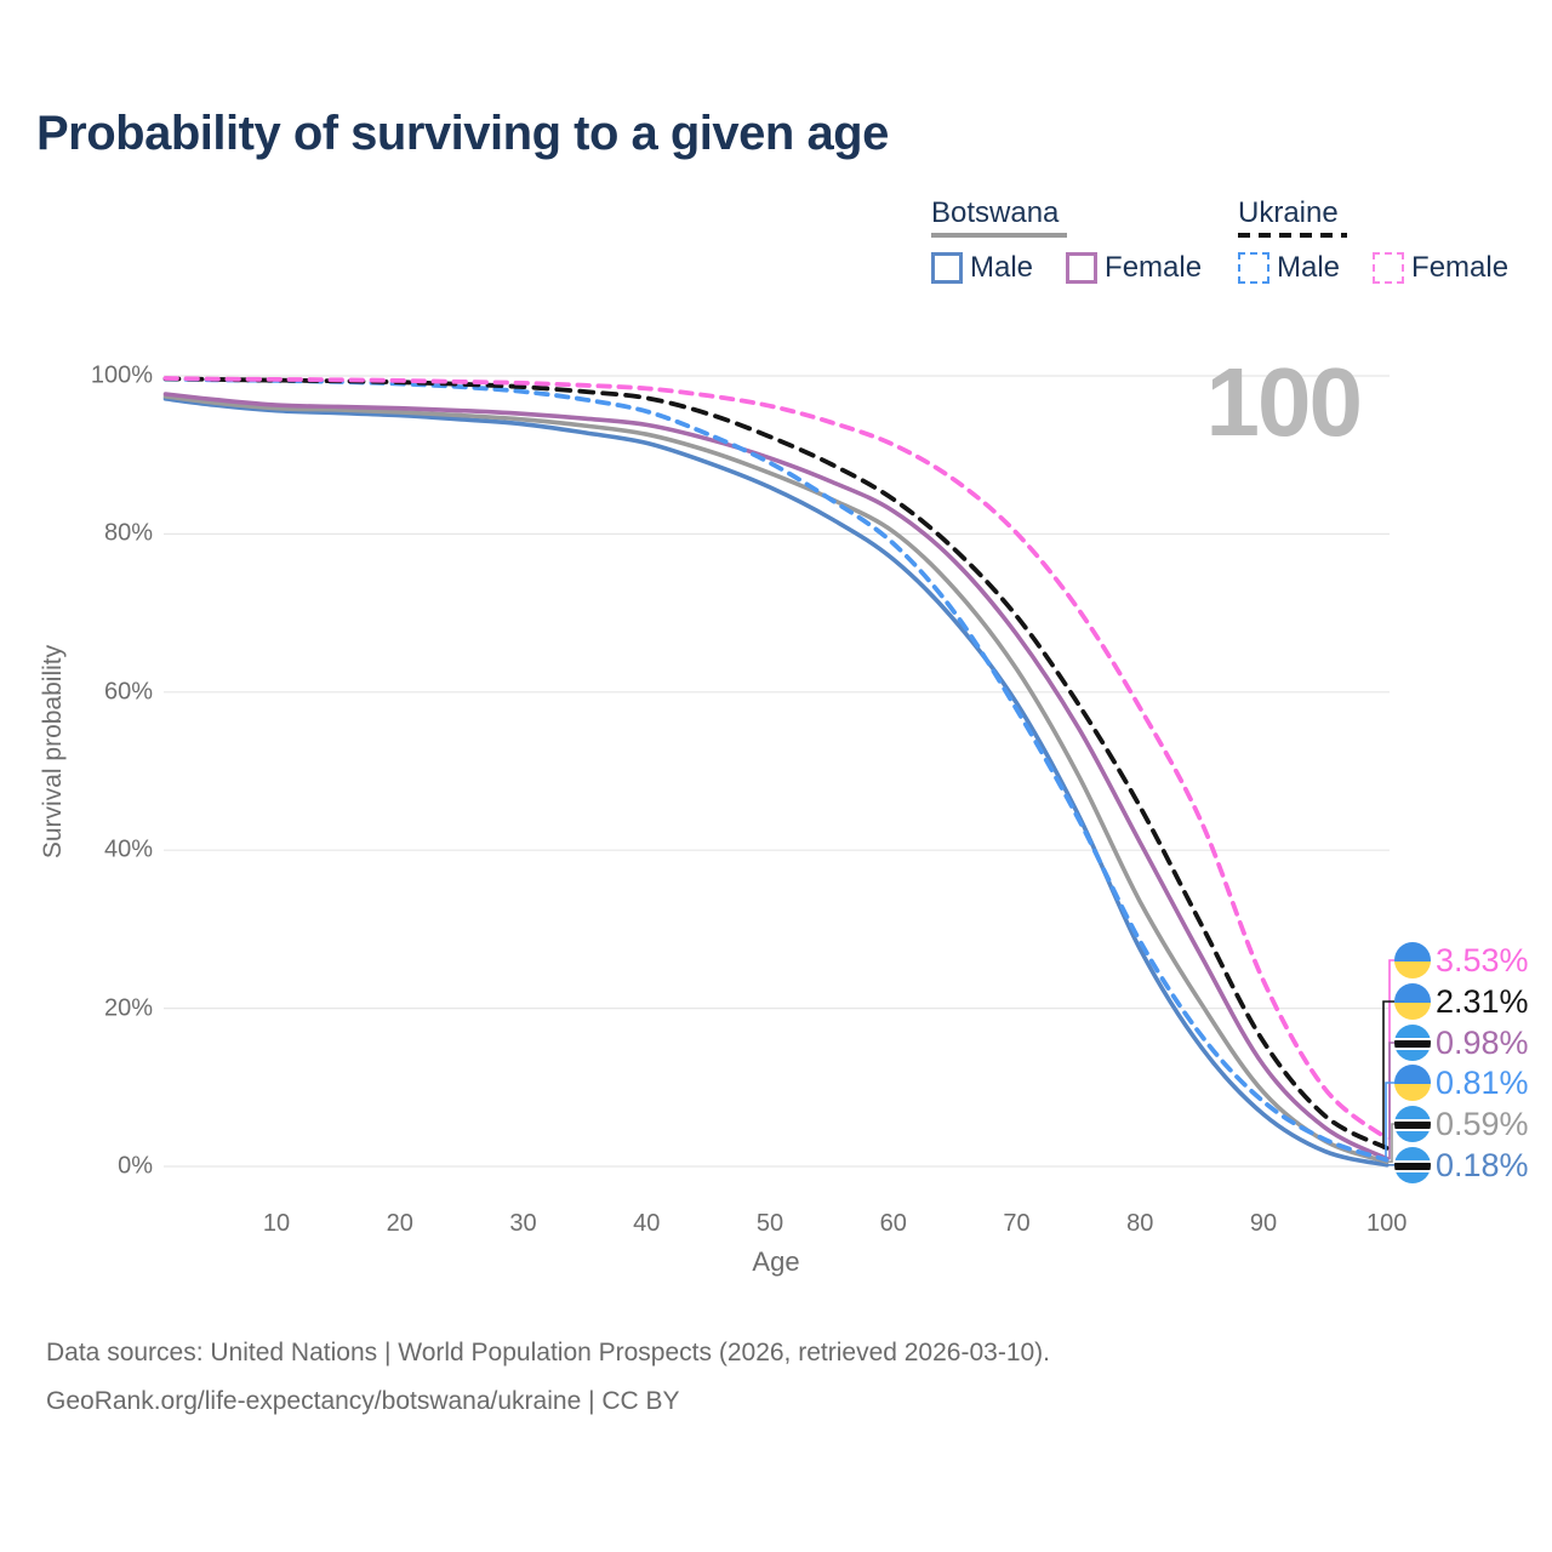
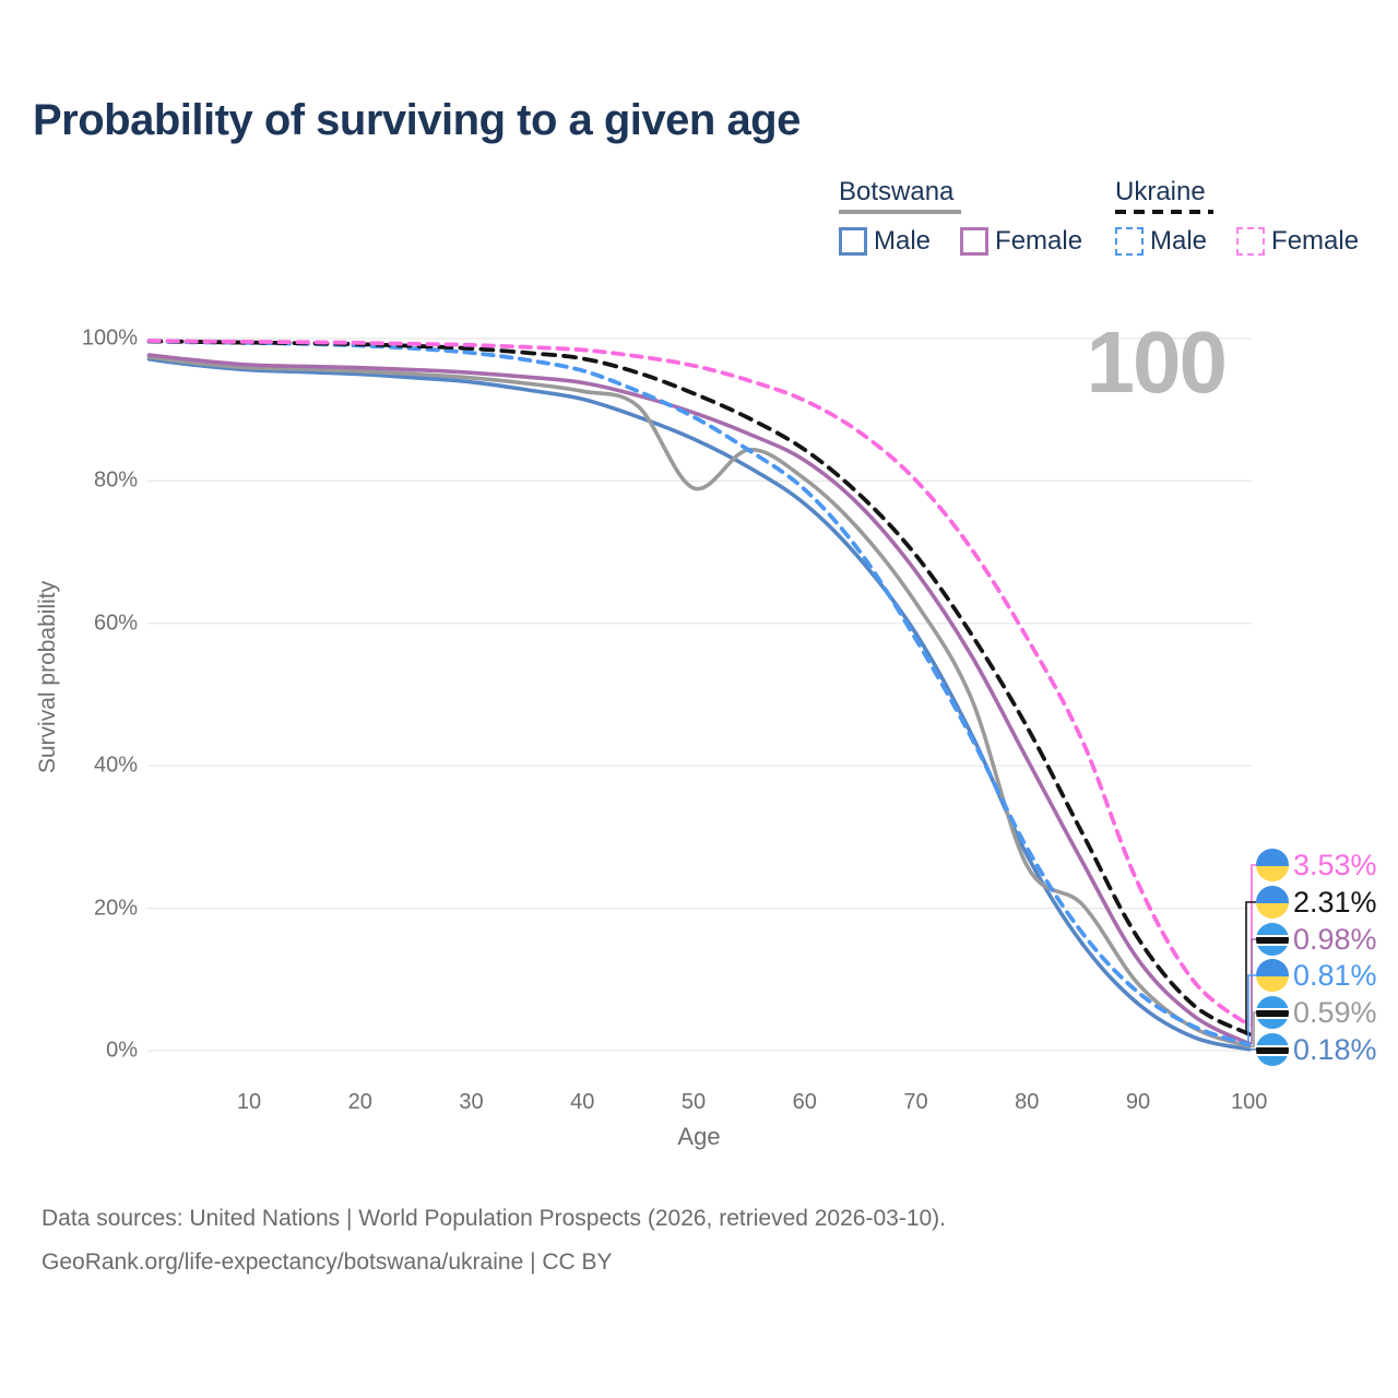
Botswana/50: 88% -> 79%
Botswana/80: 34% -> 26%
